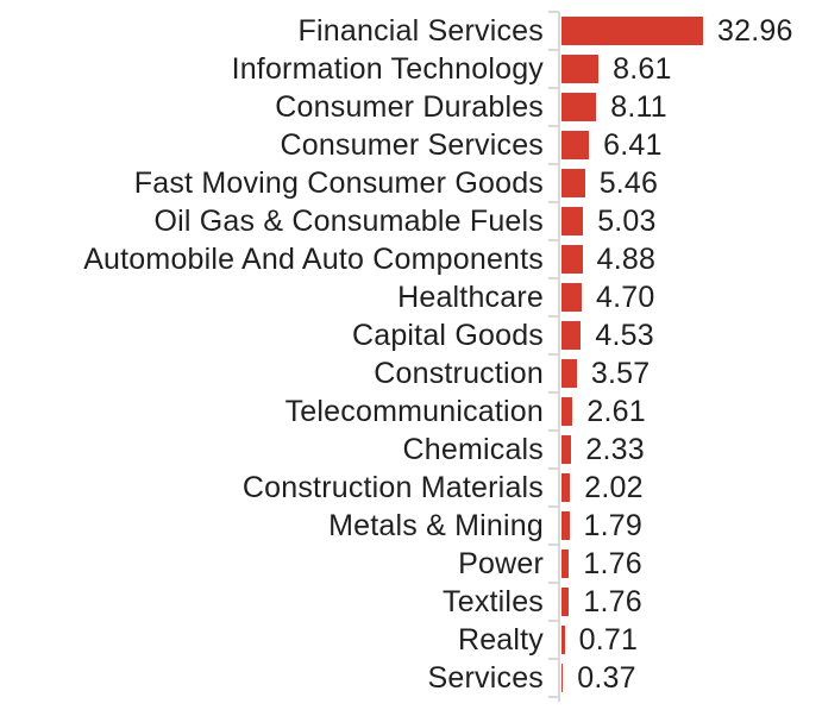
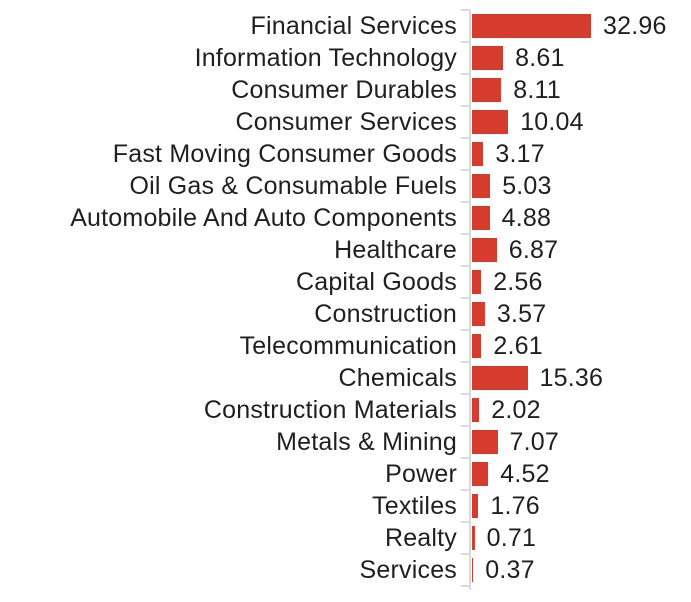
Consumer Services: 6.41 -> 10.04
Fast Moving Consumer Goods: 5.46 -> 3.17
Healthcare: 4.70 -> 6.87
Capital Goods: 4.53 -> 2.56
Chemicals: 2.33 -> 15.36
Metals & Mining: 1.79 -> 7.07
Power: 1.76 -> 4.52
